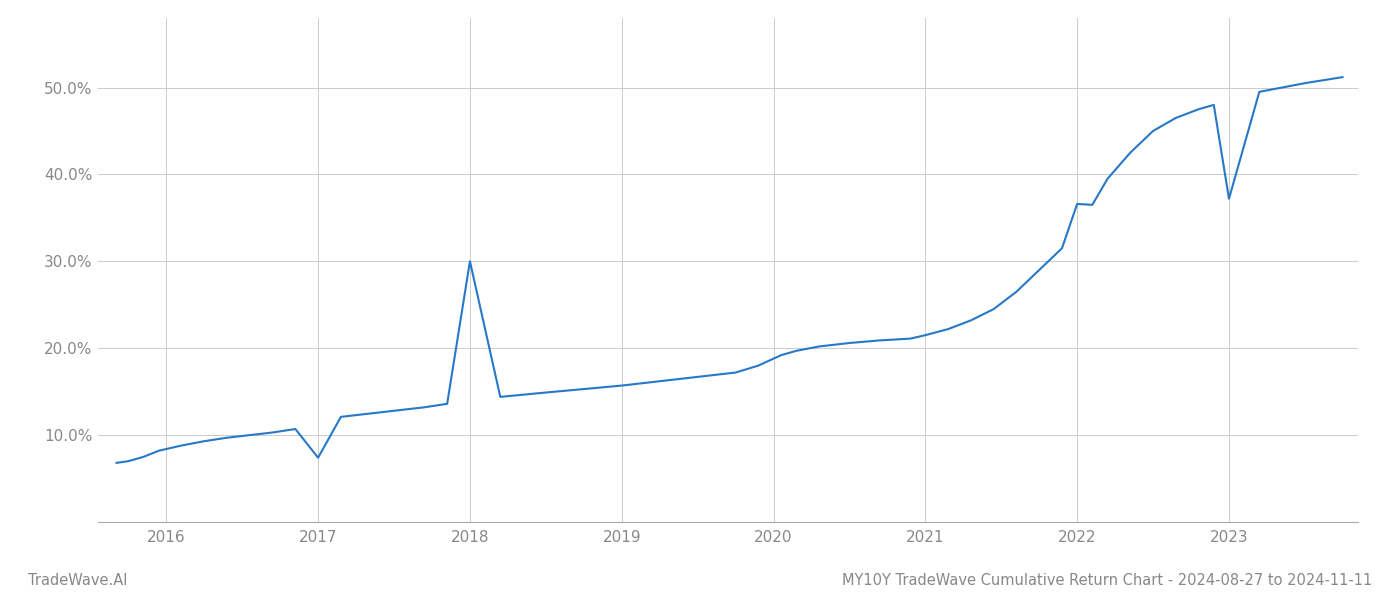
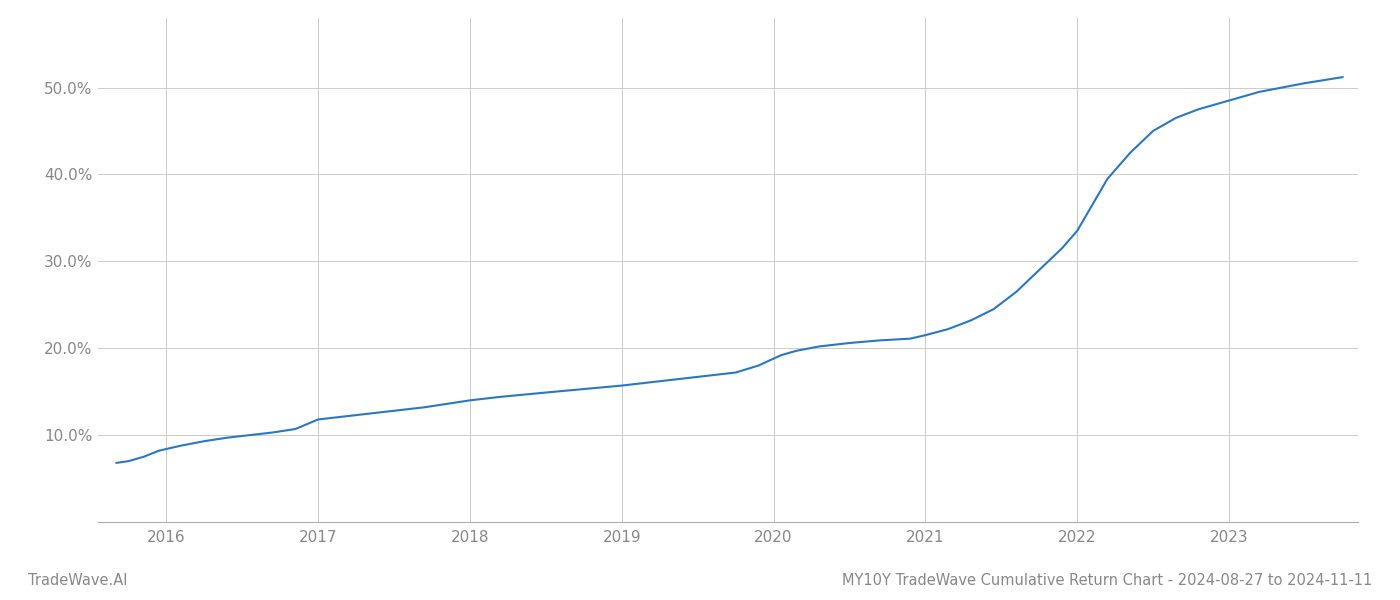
2017: 7.4% -> 11.8%
2018: 30.0% -> 14.0%
2022: 36.6% -> 33.5%
2023: 37.2% -> 48.5%
